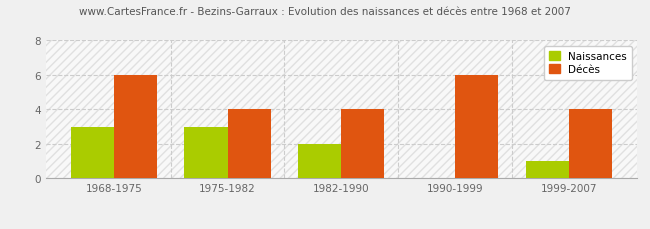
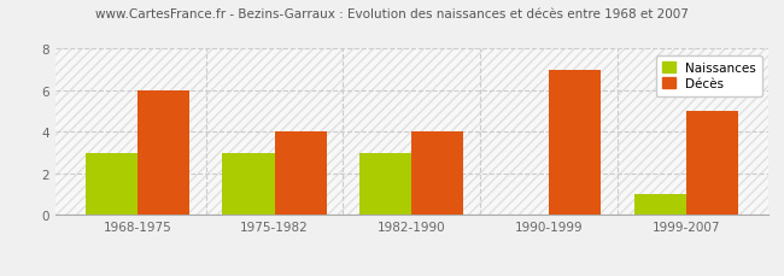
Naissances/1982-1990: 2 -> 3
Décès/1990-1999: 6 -> 7
Décès/1999-2007: 4 -> 5
